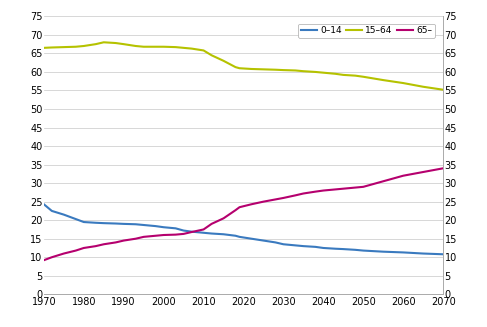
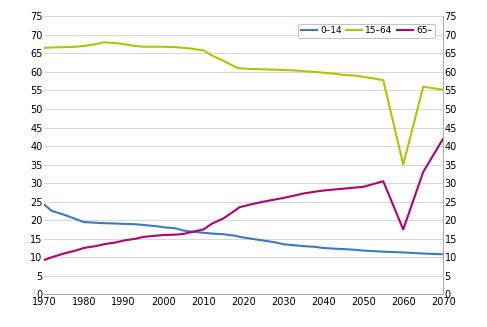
15–64/2060: 57.0 -> 35.0
65–/2060: 32.0 -> 17.5
65–/2070: 34.0 -> 42.0
